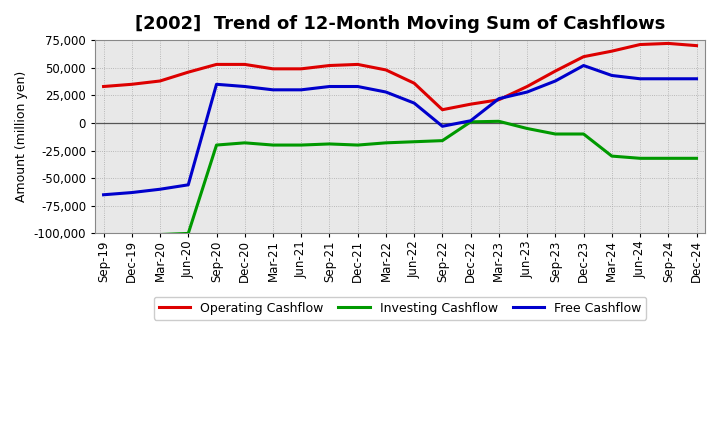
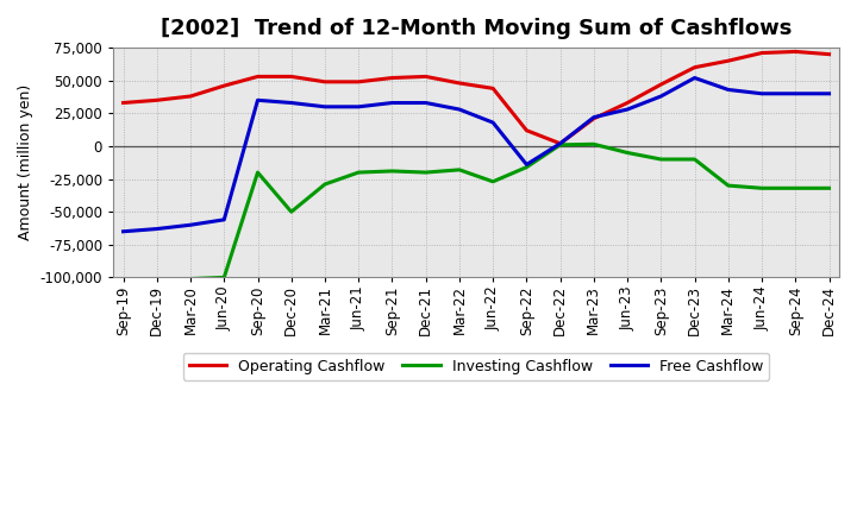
Investing Cashflow/Dec-20: -18,000 -> -50,000
Investing Cashflow/Mar-21: -20,000 -> -29,000
Operating Cashflow/Jun-22: 36,000 -> 44,000
Investing Cashflow/Jun-22: -17,000 -> -27,000
Free Cashflow/Sep-22: -3,000 -> -14,000
Operating Cashflow/Dec-22: 17,000 -> 2,000
